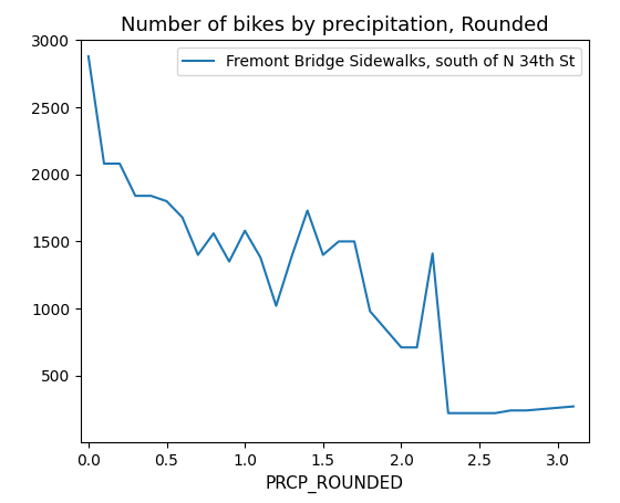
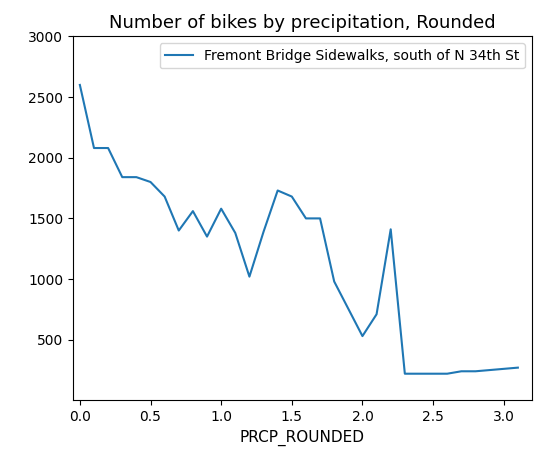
0.0: 2880 -> 2600
1.5: 1400 -> 1680
2.0: 710 -> 530
